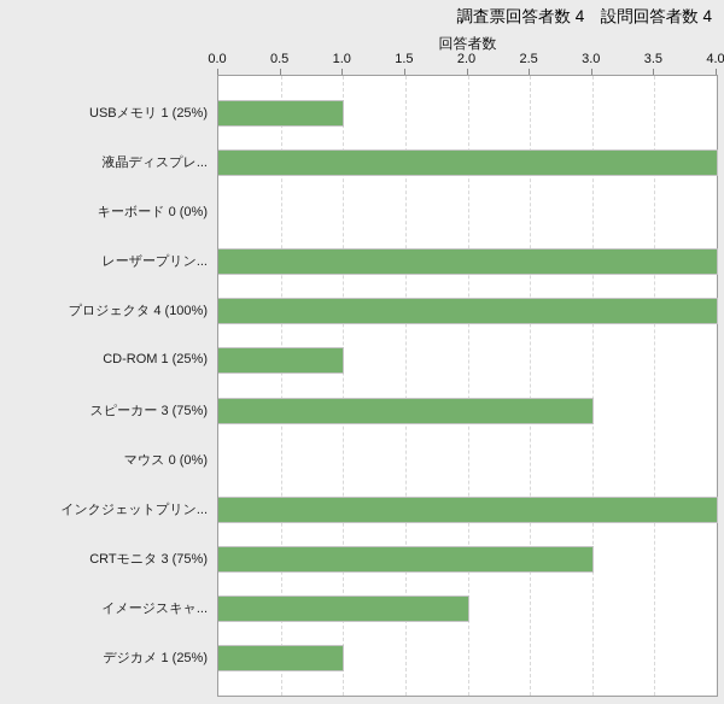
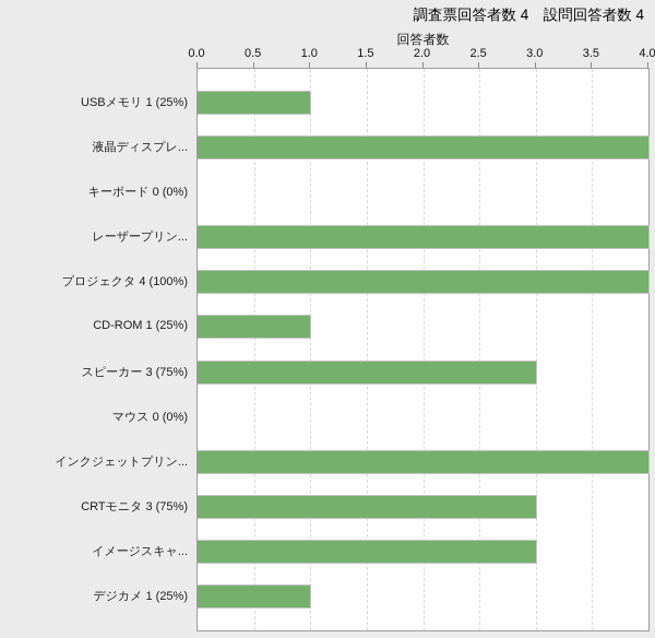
イメージスキャ...: 2 -> 3
